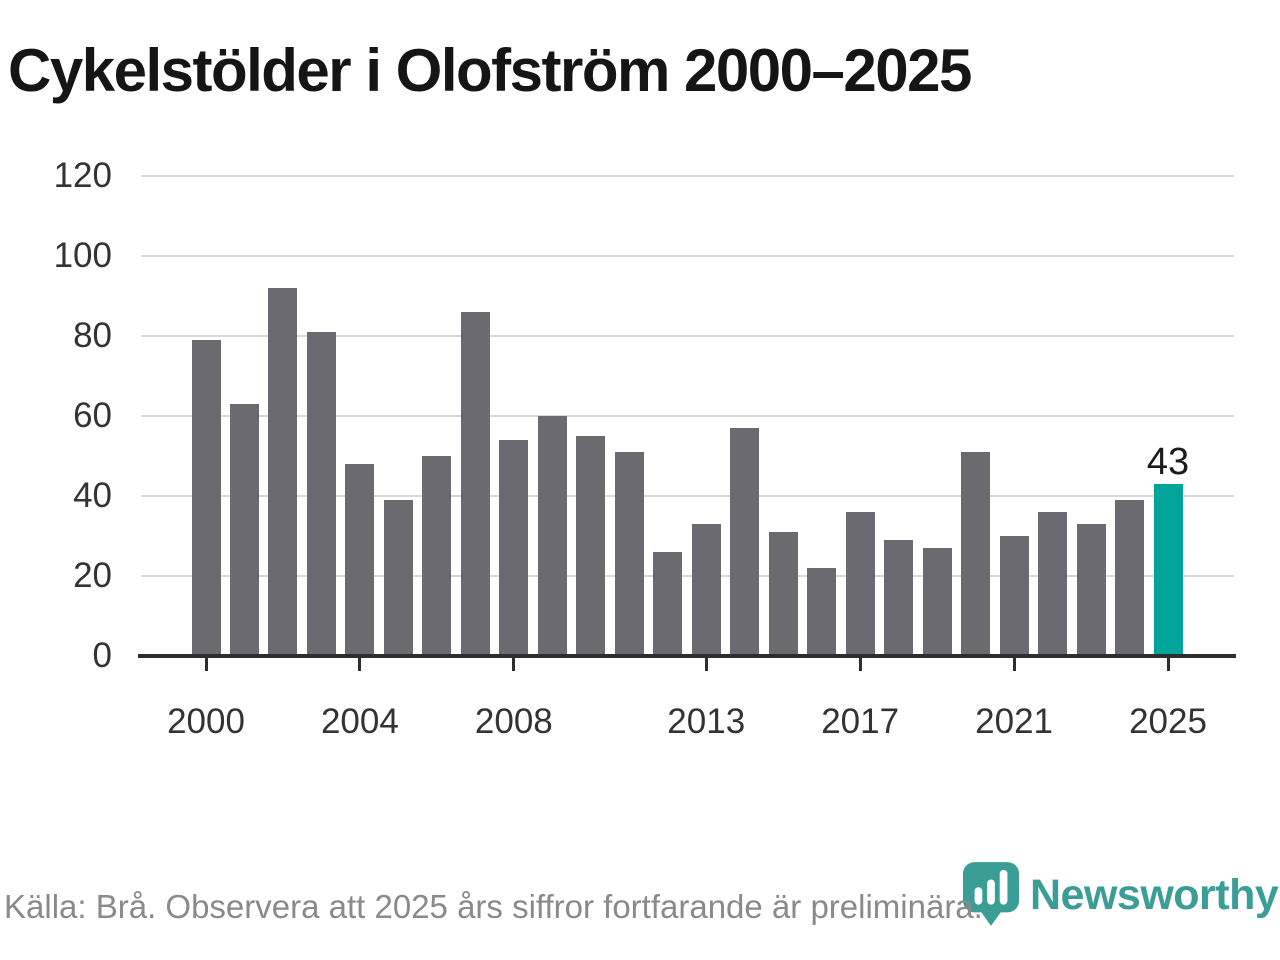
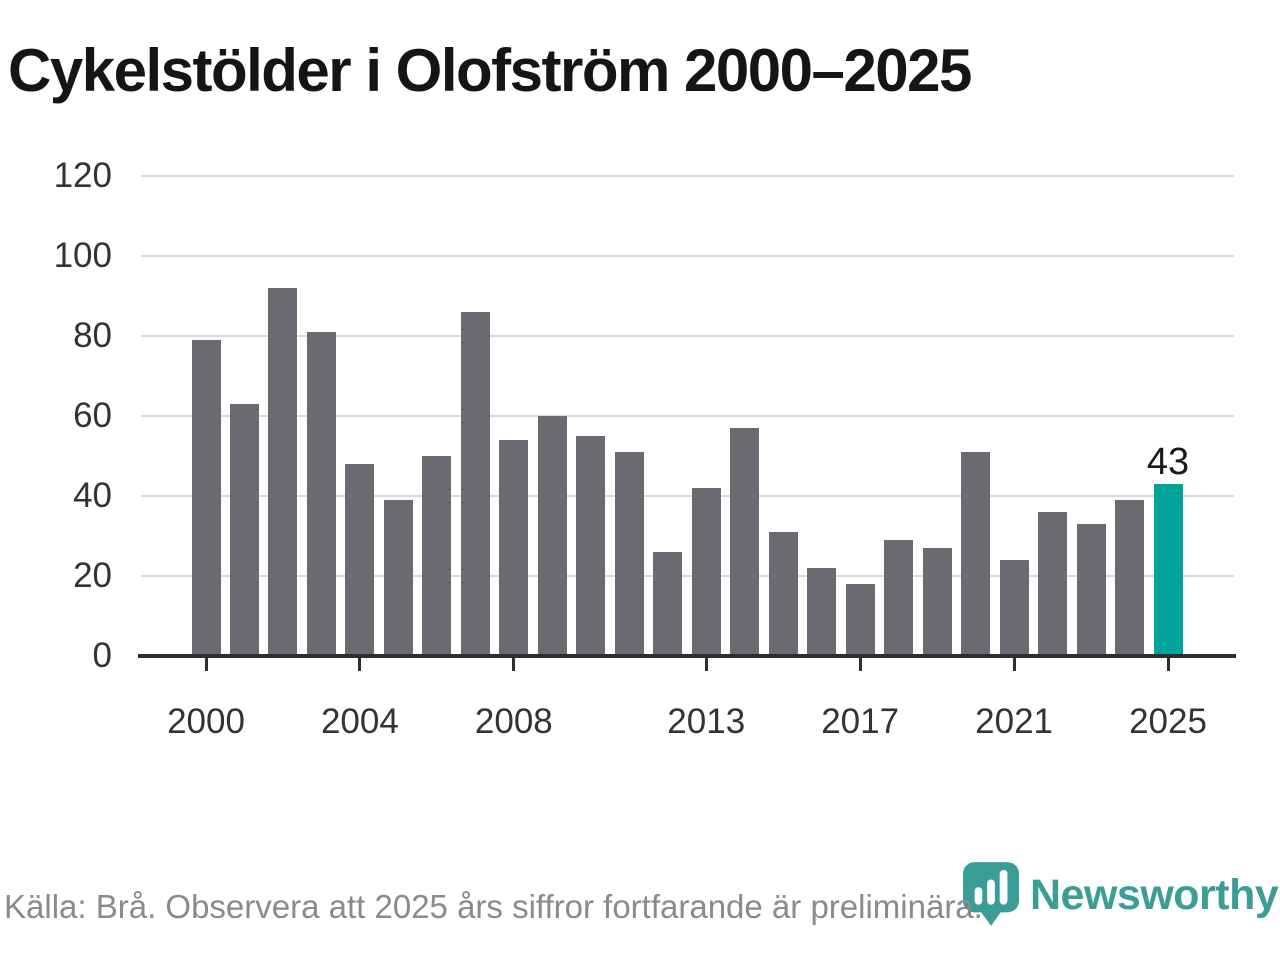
2013: 33 -> 42
2017: 36 -> 18
2021: 30 -> 24
